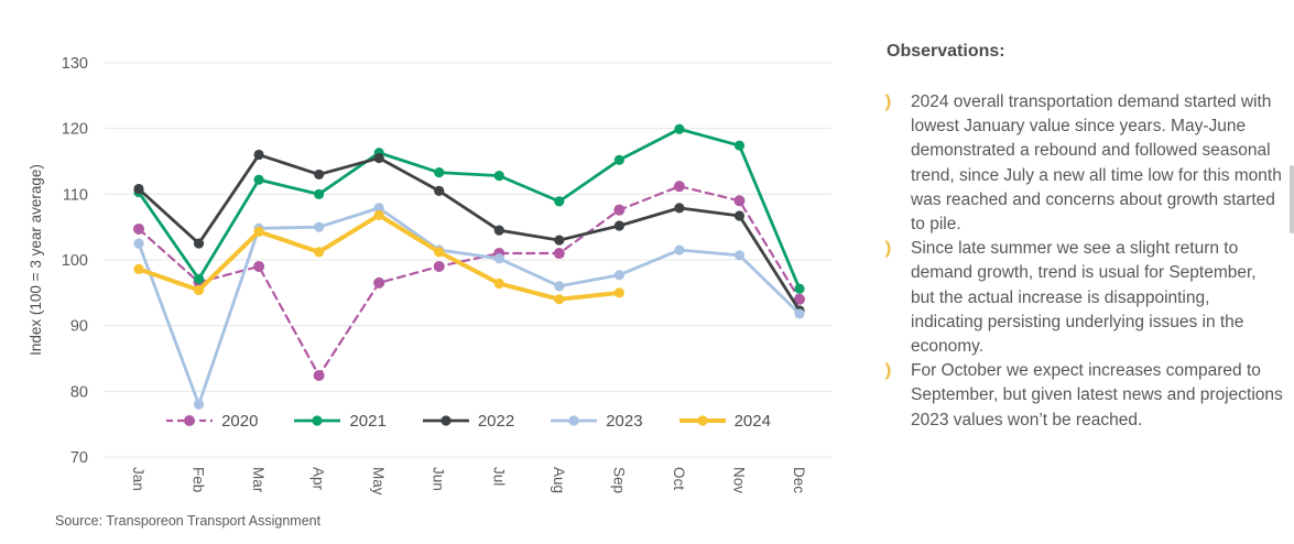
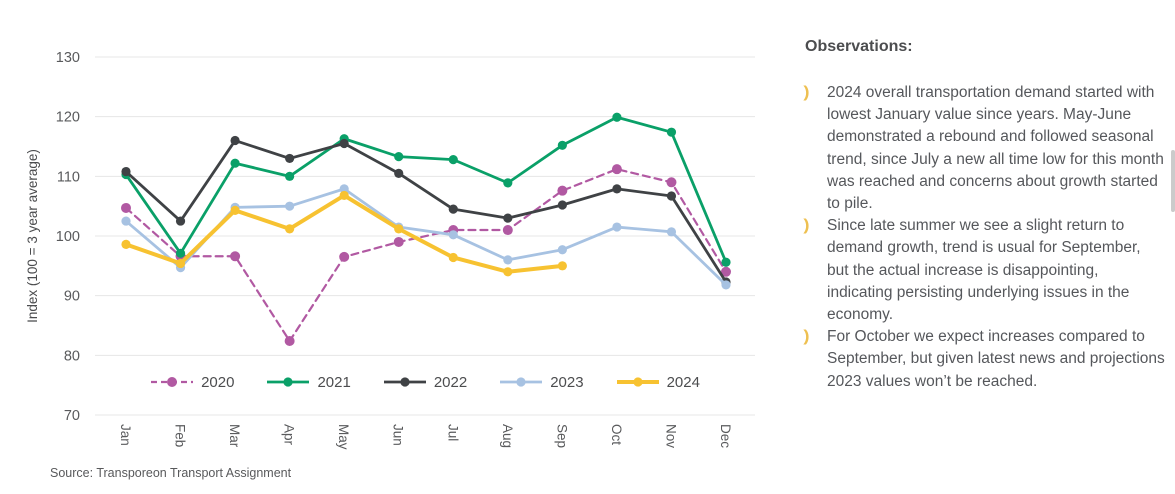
2023/Feb: 78 -> 95
2020/Mar: 99 -> 97
